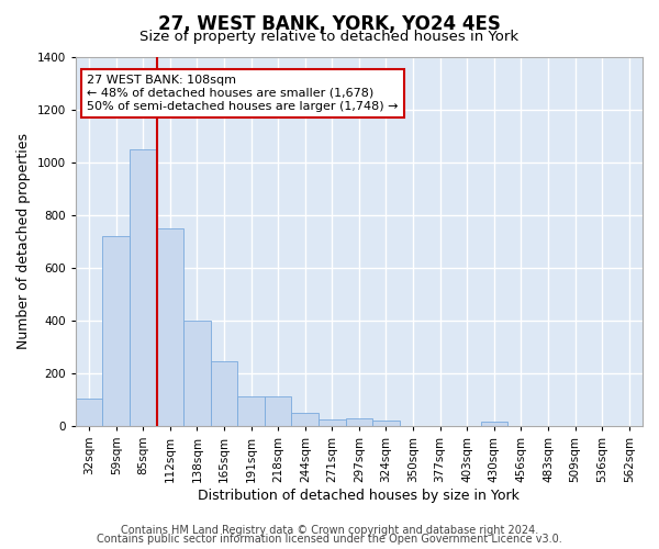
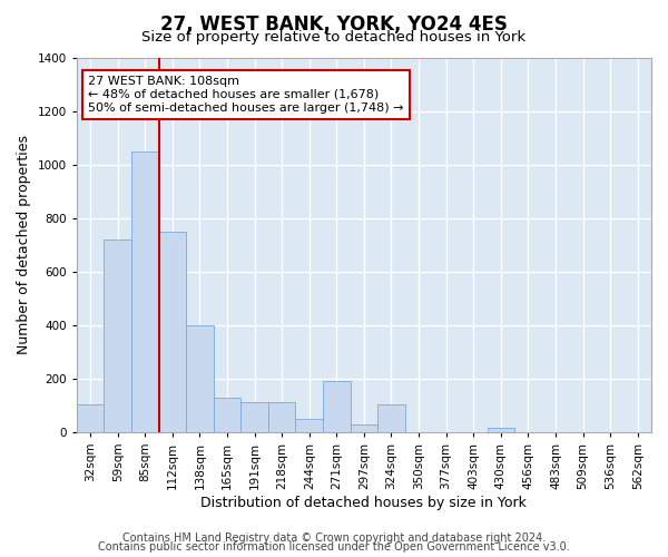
165sqm: 245 -> 130
271sqm: 25 -> 190
324sqm: 20 -> 105
